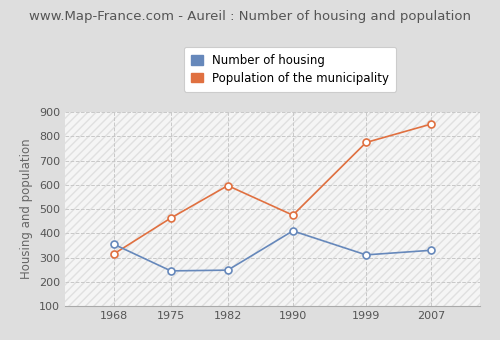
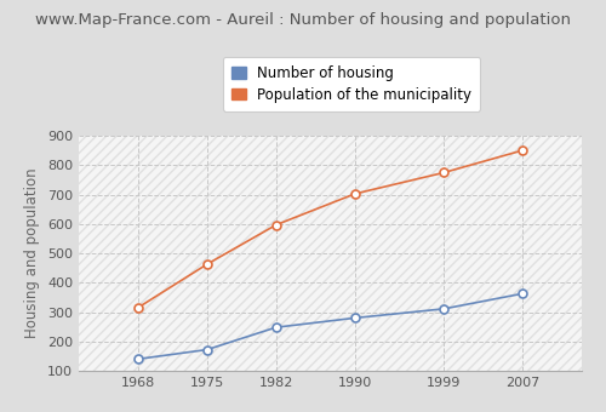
Number of housing/1968: 355 -> 140
Number of housing/1975: 245 -> 172
Number of housing/1990: 410 -> 280
Population of the municipality/1990: 475 -> 703
Number of housing/2007: 330 -> 363
